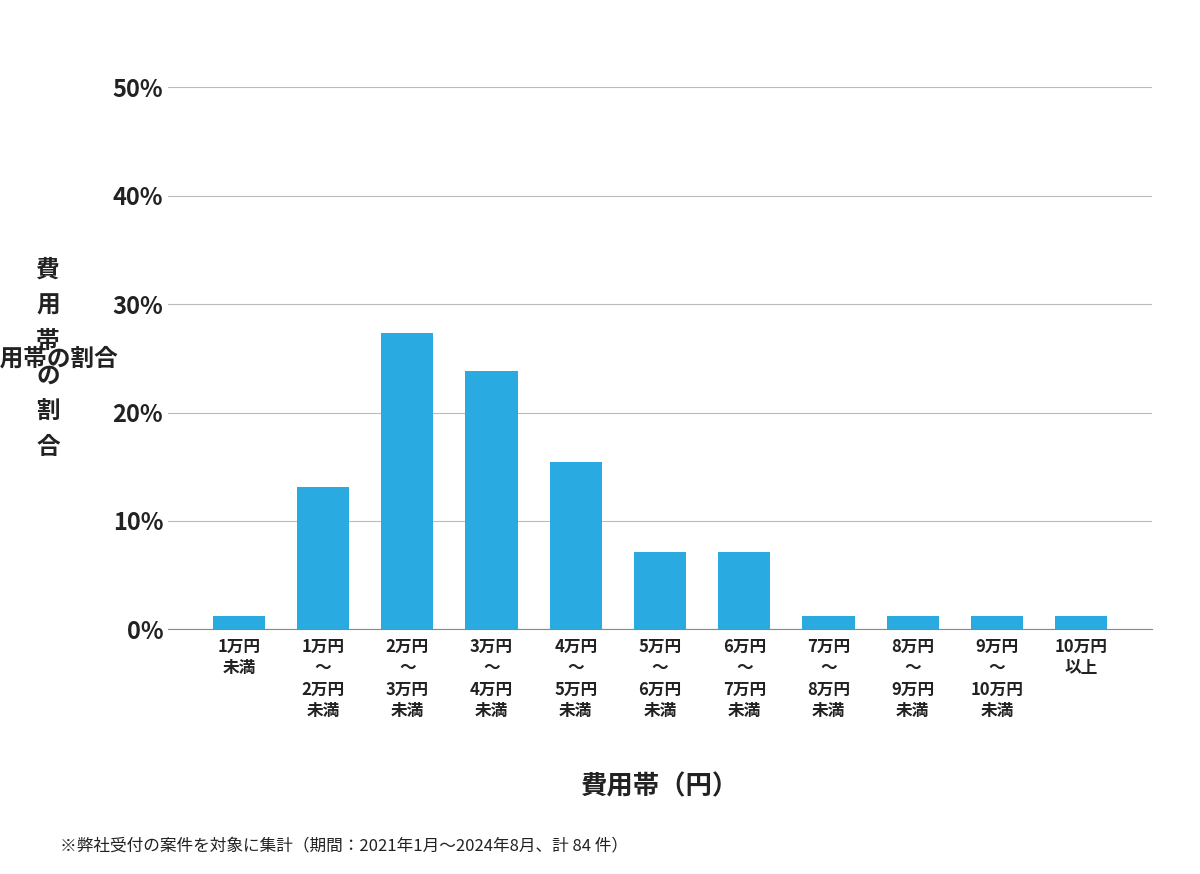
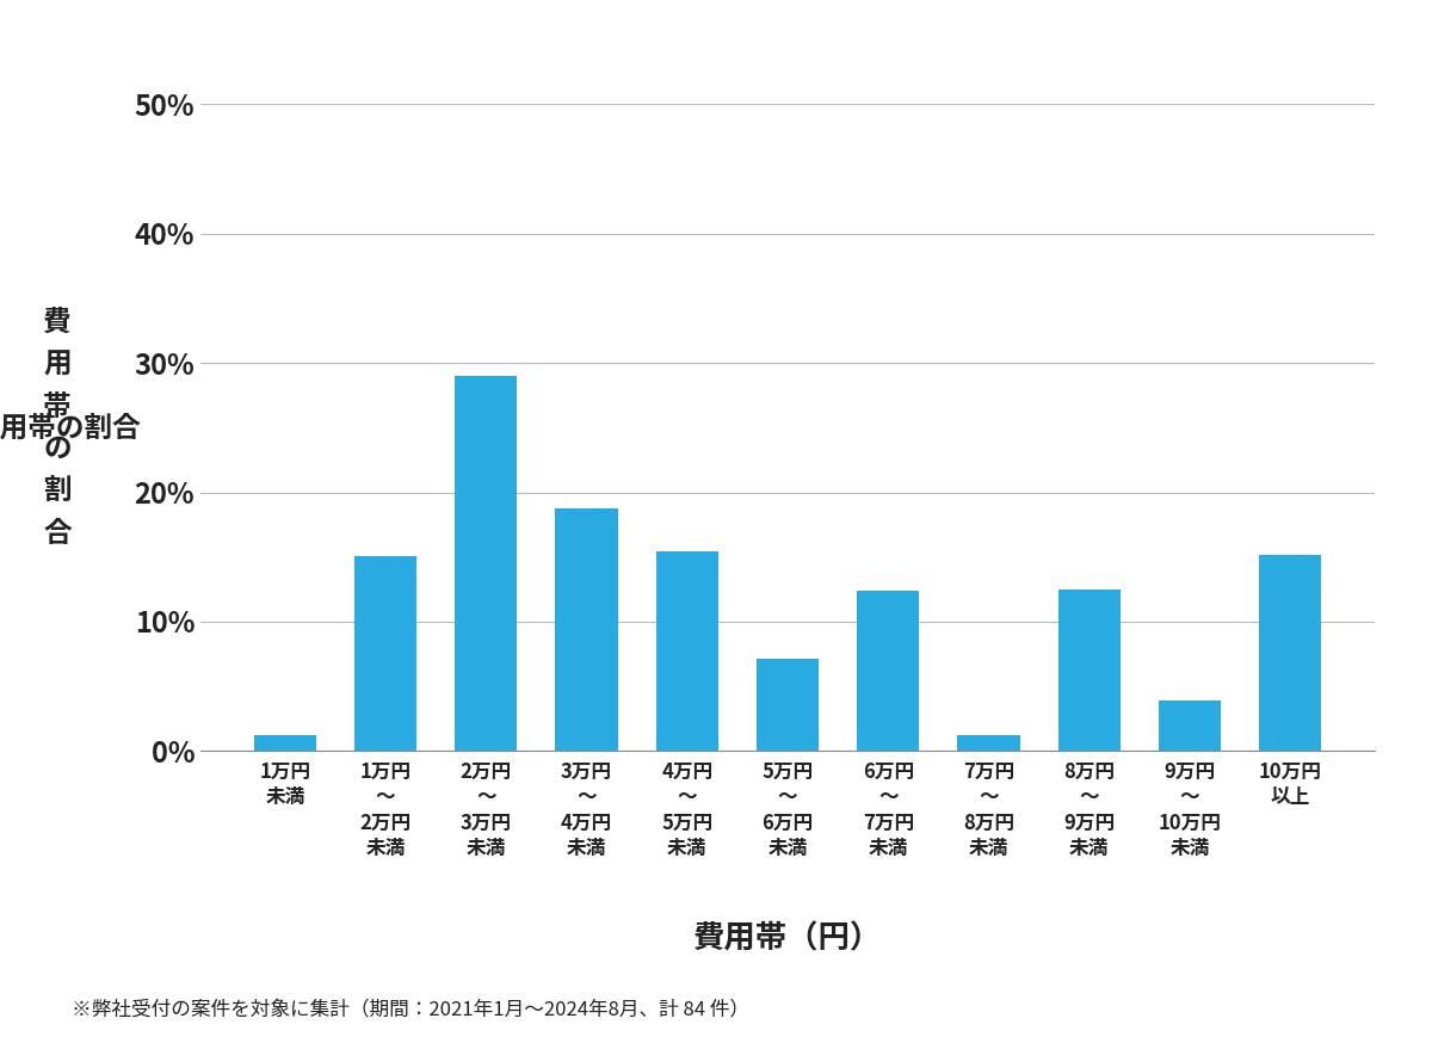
1万円 〜 2万円 未満: 13.1% -> 15.1%
2万円 〜 3万円 未満: 27.4% -> 29.0%
3万円 〜 4万円 未満: 23.8% -> 18.8%
6万円 〜 7万円 未満: 7.1% -> 12.4%
8万円 〜 9万円 未満: 1.2% -> 12.5%
9万円 〜 10万円 未満: 1.2% -> 3.9%
10万円 以上: 1.2% -> 15.2%
